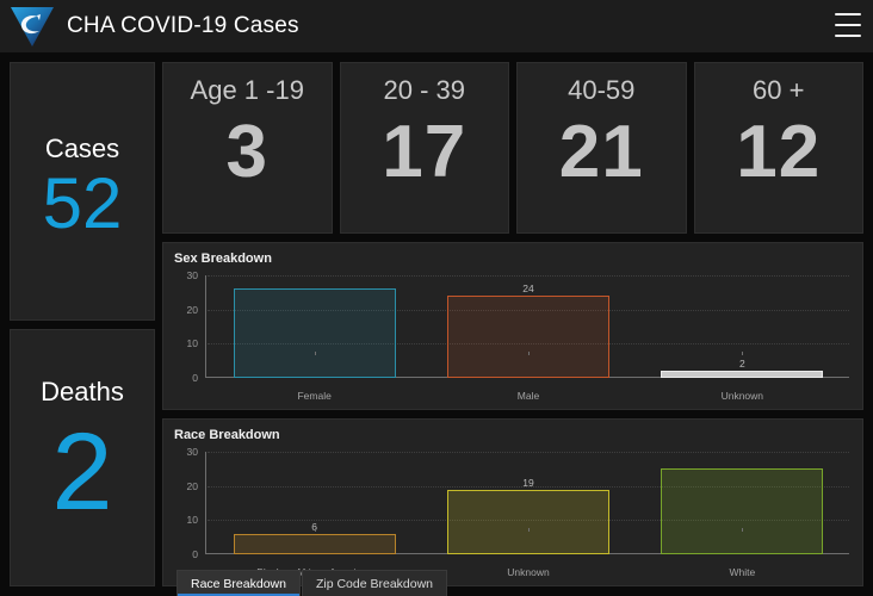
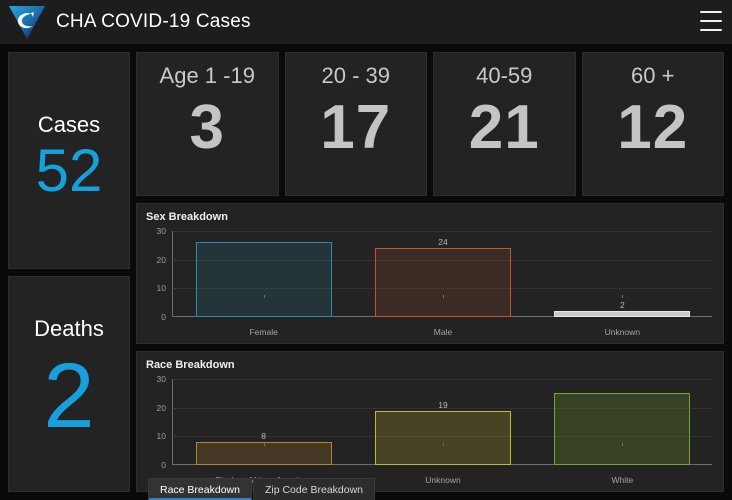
Race Breakdown/Black or African American: 6 -> 8
